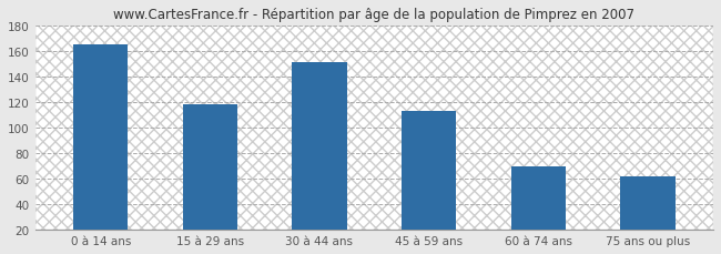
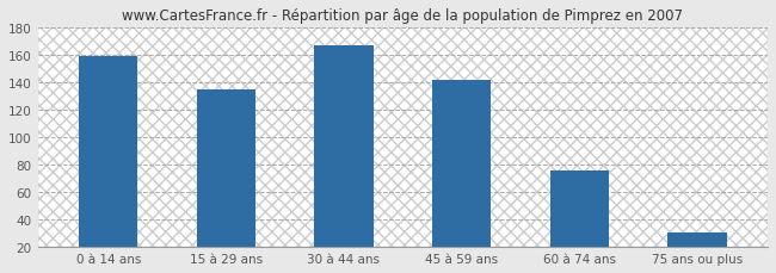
0 à 14 ans: 165 -> 159
15 à 29 ans: 118 -> 135
30 à 44 ans: 151 -> 167
45 à 59 ans: 113 -> 142
60 à 74 ans: 70 -> 76
75 ans ou plus: 62 -> 31
